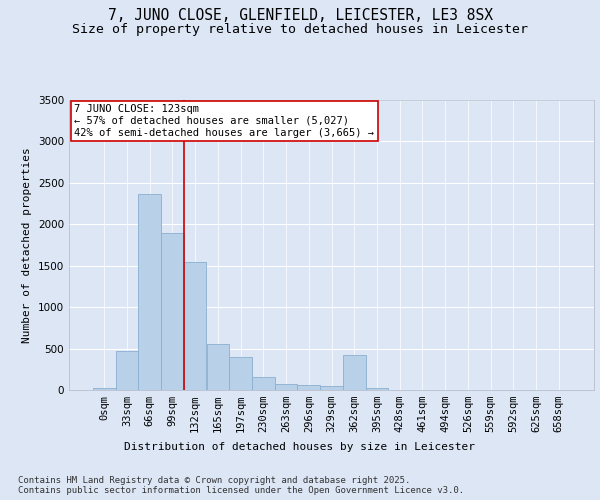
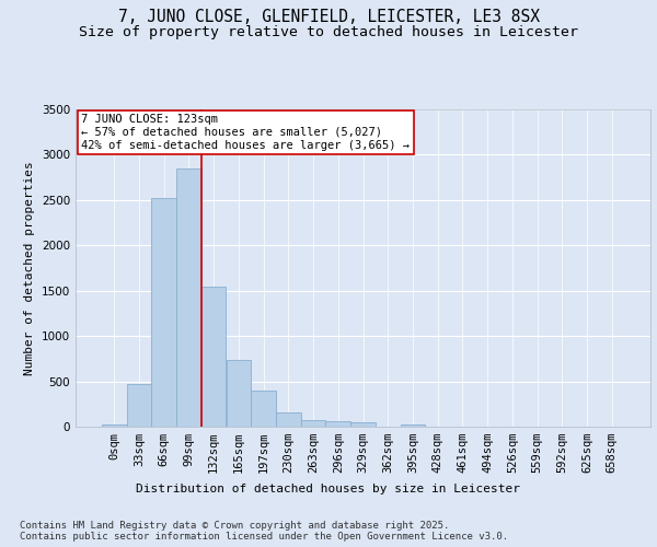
66sqm: 2360 -> 2520
99sqm: 1900 -> 2850
165sqm: 560 -> 740
362sqm: 420 -> 0
